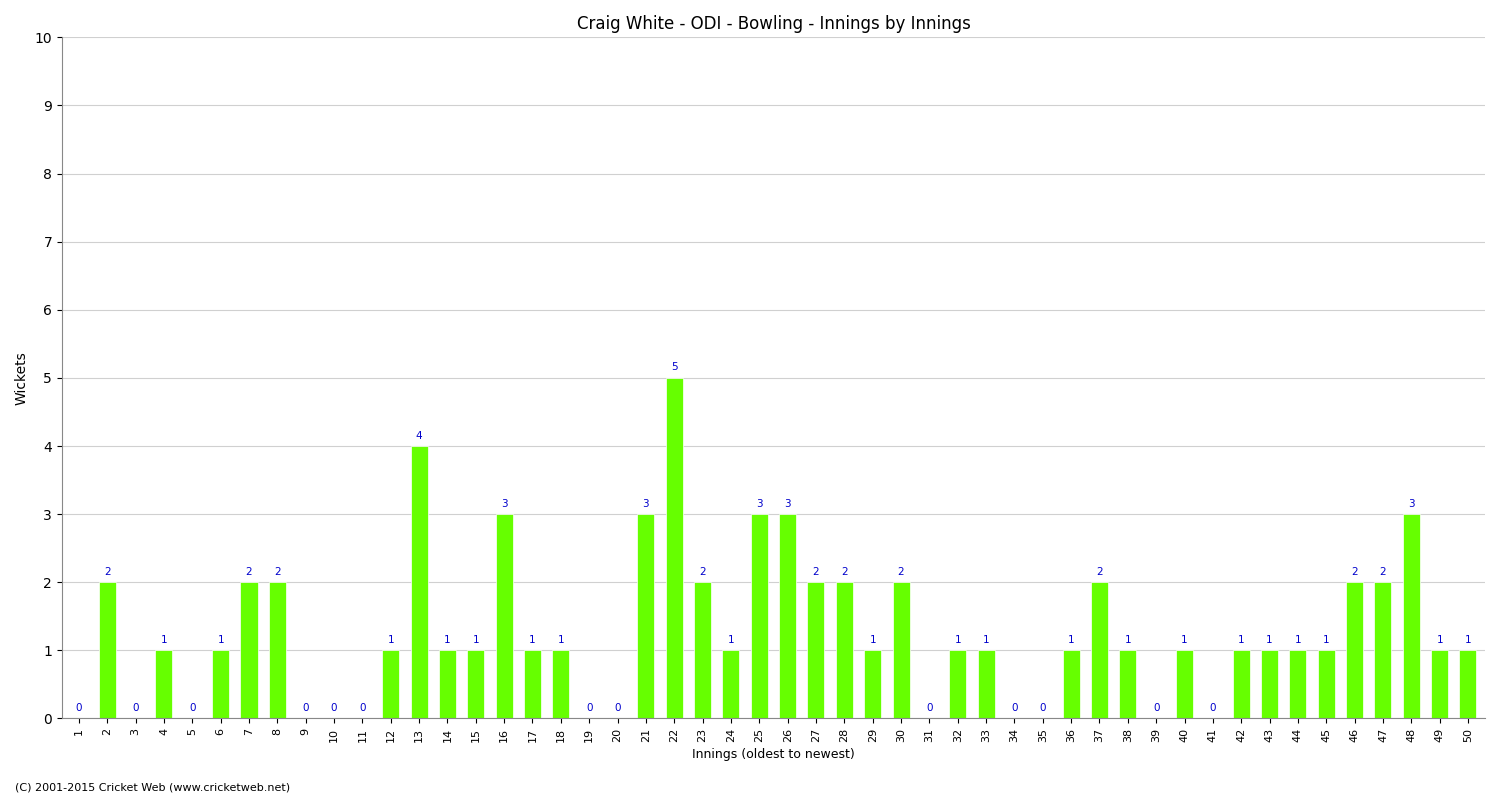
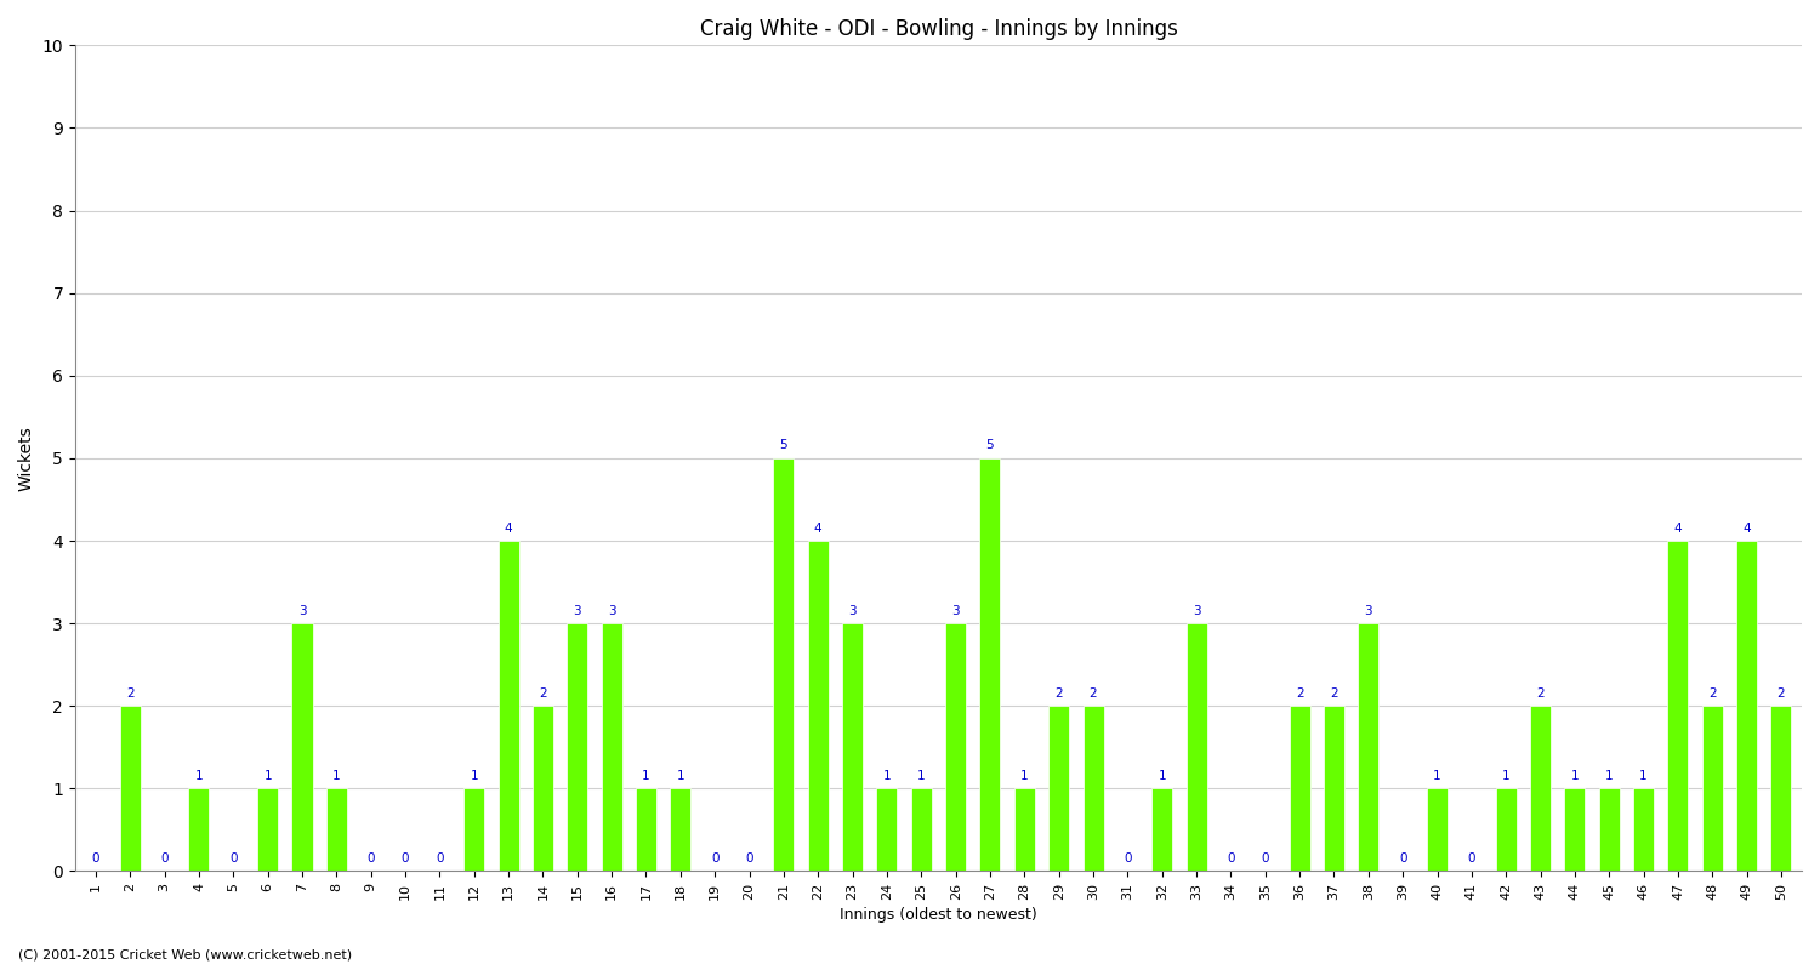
7: 2 -> 3
8: 2 -> 1
14: 1 -> 2
15: 1 -> 3
21: 3 -> 5
22: 5 -> 4
23: 2 -> 3
25: 3 -> 1
27: 2 -> 5
28: 2 -> 1
29: 1 -> 2
33: 1 -> 3
36: 1 -> 2
38: 1 -> 3
43: 1 -> 2
46: 2 -> 1
47: 2 -> 4
48: 3 -> 2
49: 1 -> 4
50: 1 -> 2
